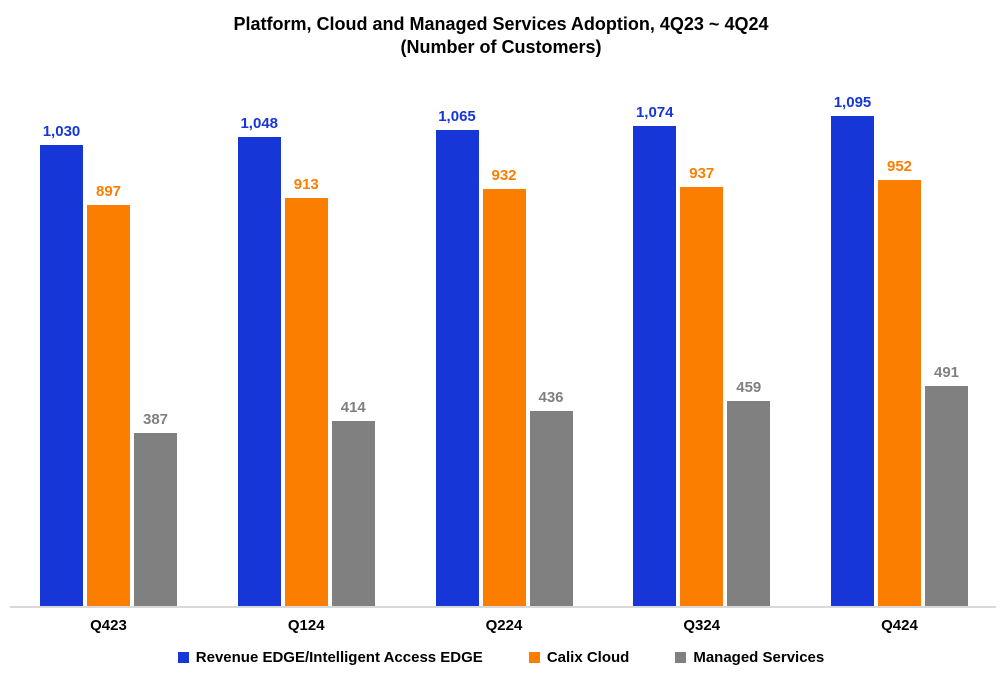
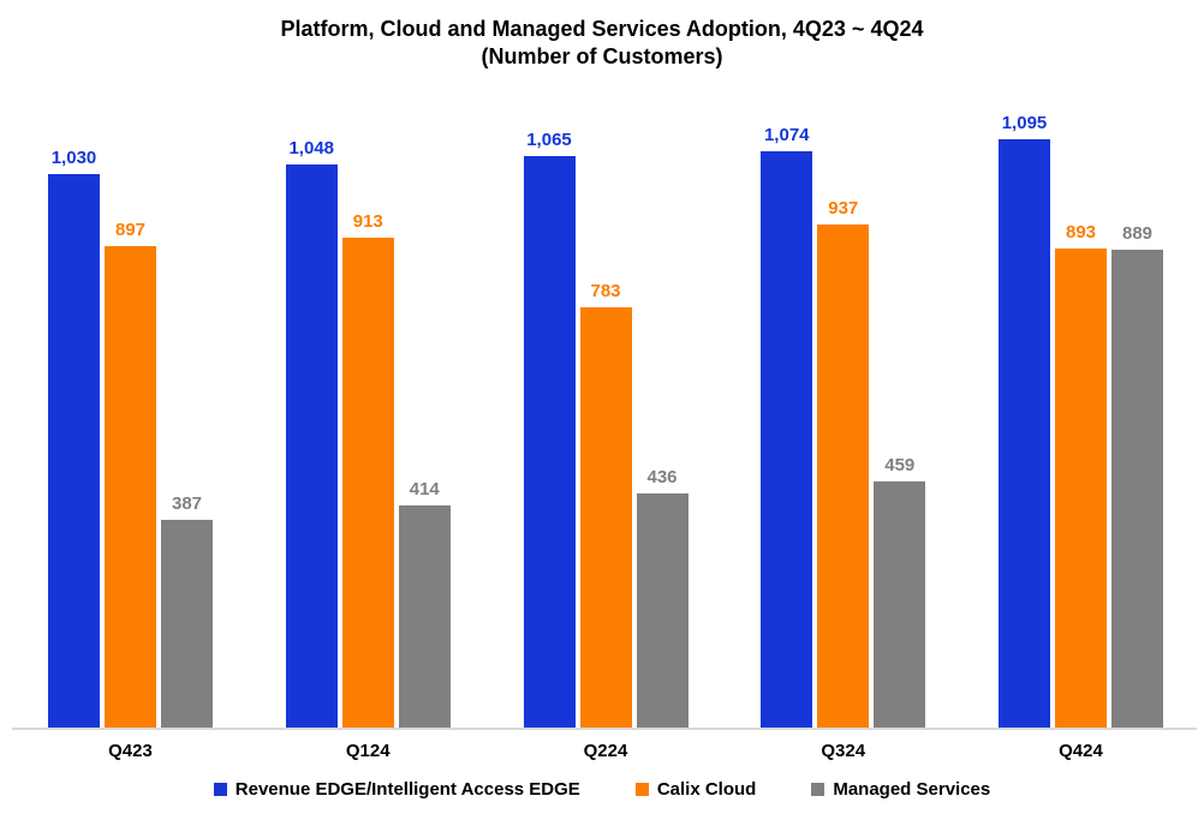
Calix Cloud/Q224: 932 -> 783
Calix Cloud/Q424: 952 -> 893
Managed Services/Q424: 491 -> 889
